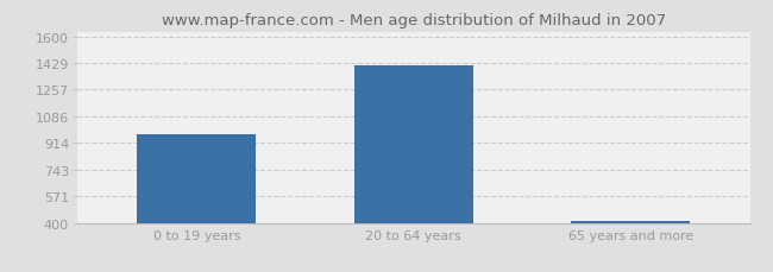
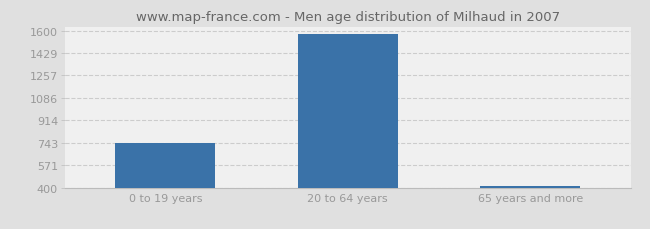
0 to 19 years: 970 -> 740
20 to 64 years: 1410 -> 1570
